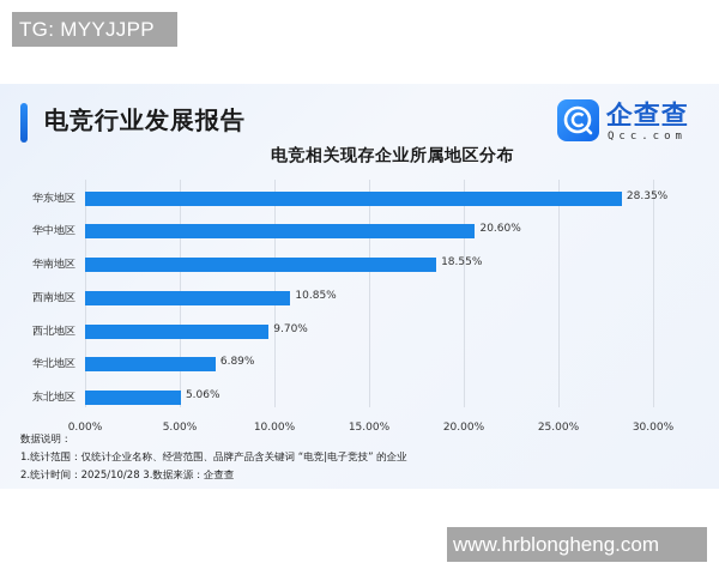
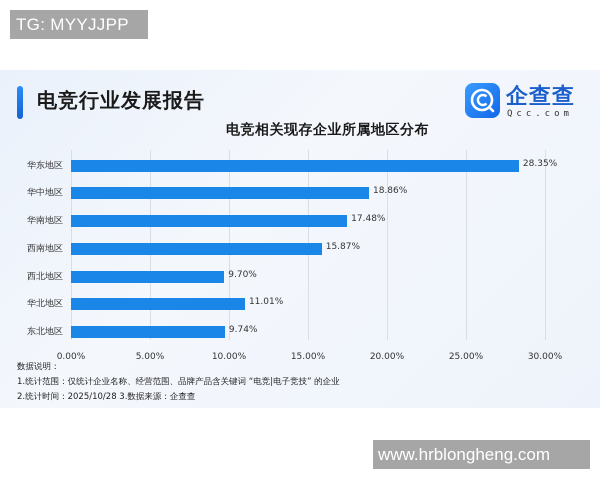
华中地区: 20.60% -> 18.86%
华南地区: 18.55% -> 17.48%
西南地区: 10.85% -> 15.87%
华北地区: 6.89% -> 11.01%
东北地区: 5.06% -> 9.74%
